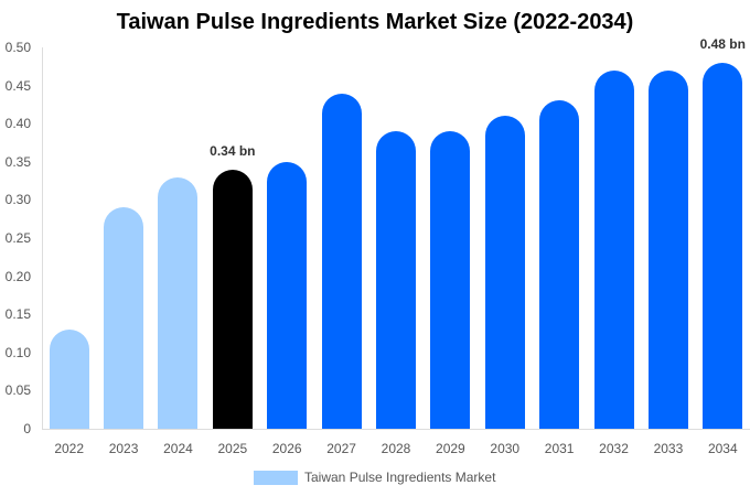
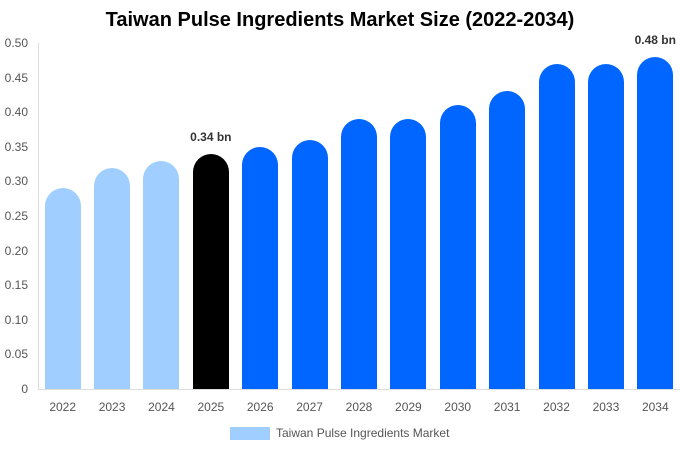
2022: 0.13 -> 0.29
2023: 0.29 -> 0.32
2027: 0.44 -> 0.36
